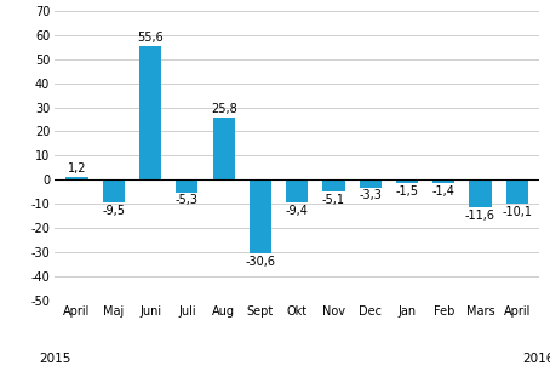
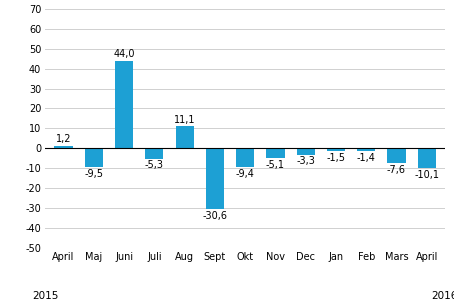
Juni: 55,6 -> 44,0
Aug: 25,8 -> 11,1
Mars: -11,6 -> -7,6
